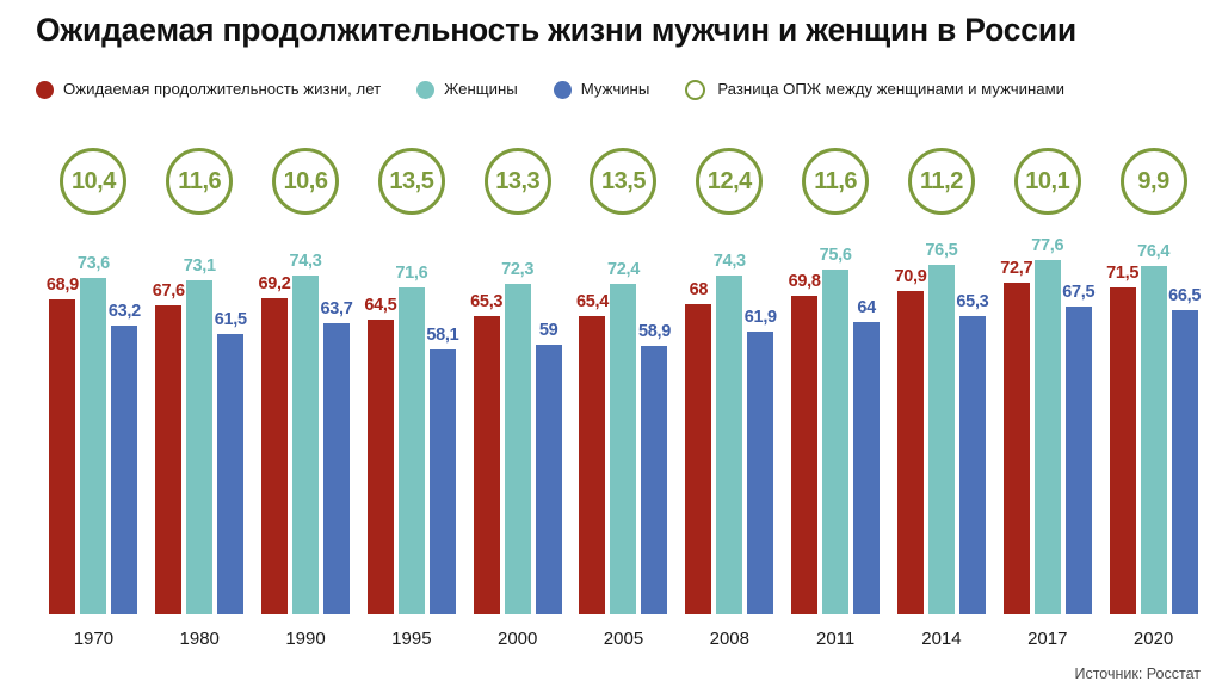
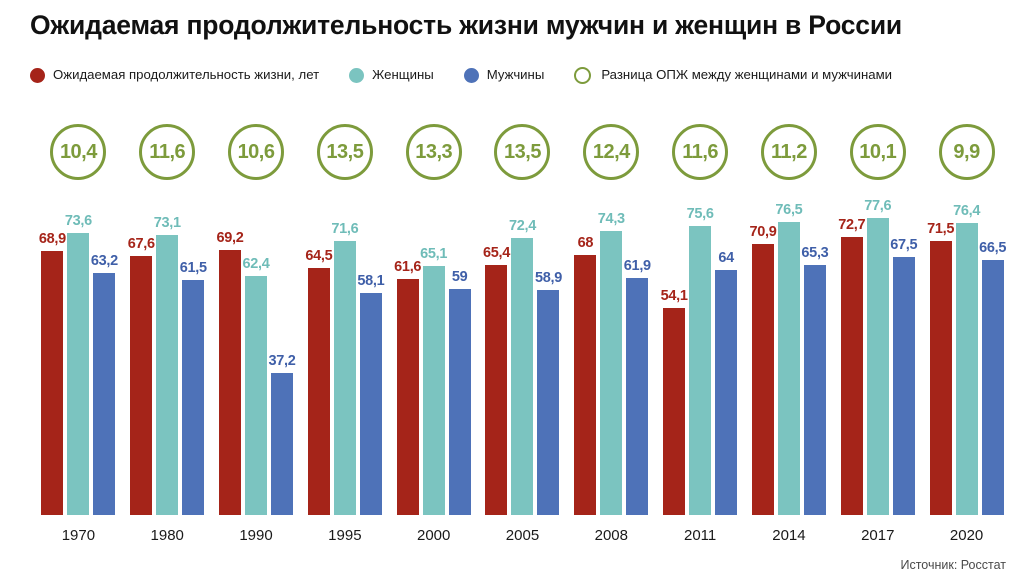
Женщины/1990: 74,3 -> 62,4
Мужчины/1990: 63,7 -> 37,2
Ожидаемая продолжительность жизни, лет/2000: 65,3 -> 61,6
Женщины/2000: 72,3 -> 65,1
Ожидаемая продолжительность жизни, лет/2011: 69,8 -> 54,1
